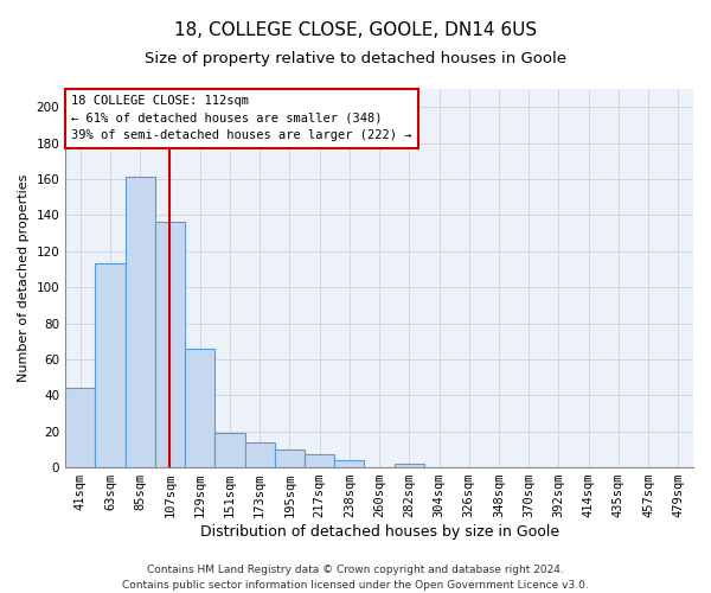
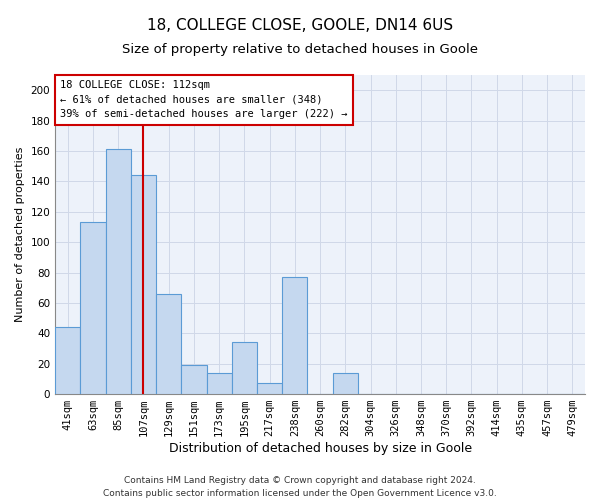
107sqm: 136 -> 144
195sqm: 10 -> 34
238sqm: 4 -> 77
282sqm: 2 -> 14
